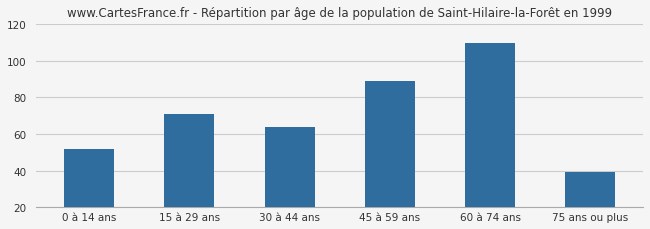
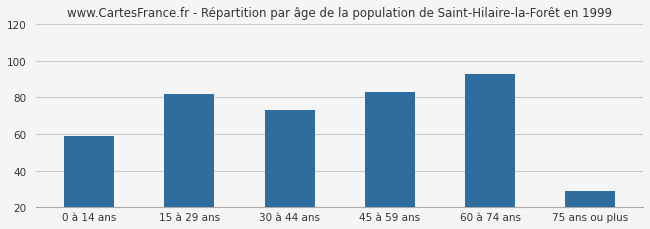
0 à 14 ans: 52 -> 59
15 à 29 ans: 71 -> 82
30 à 44 ans: 64 -> 73
45 à 59 ans: 89 -> 83
60 à 74 ans: 110 -> 93
75 ans ou plus: 39 -> 29
